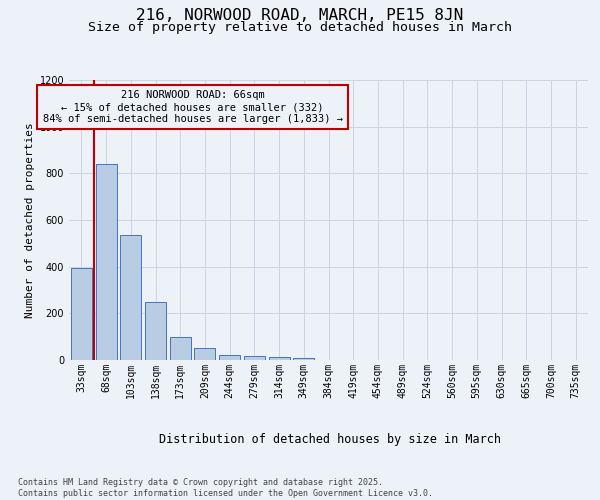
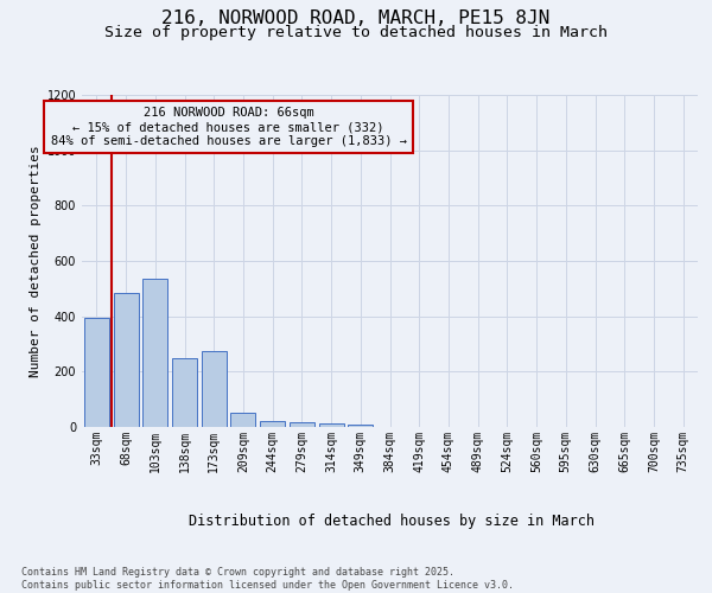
68sqm: 840 -> 485
173sqm: 100 -> 275
